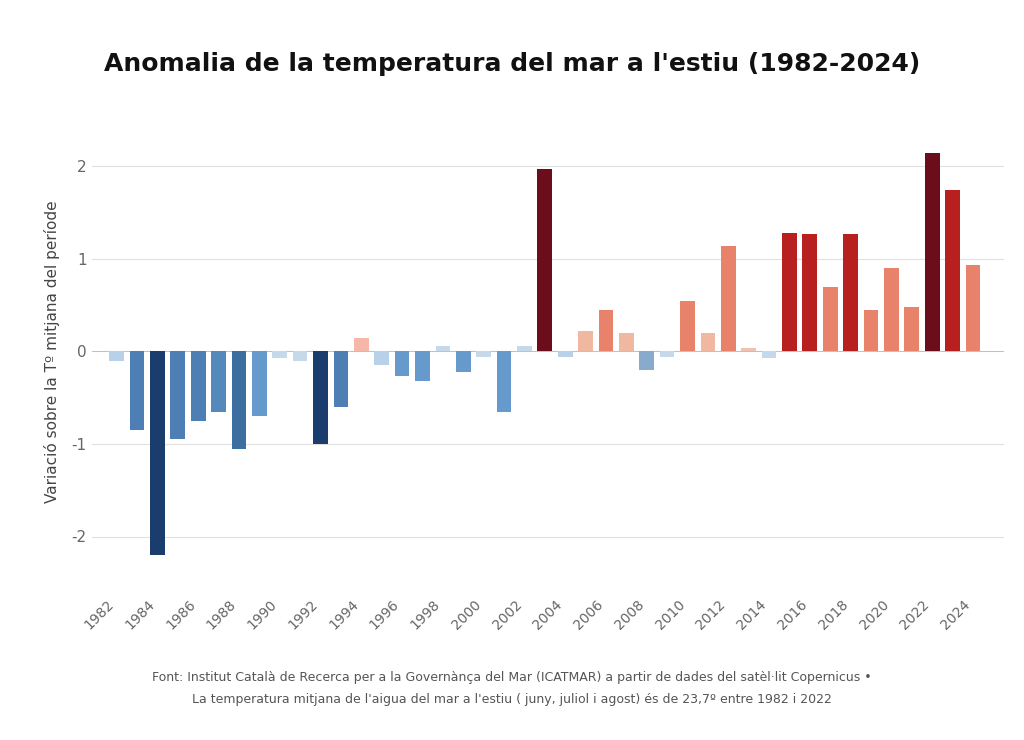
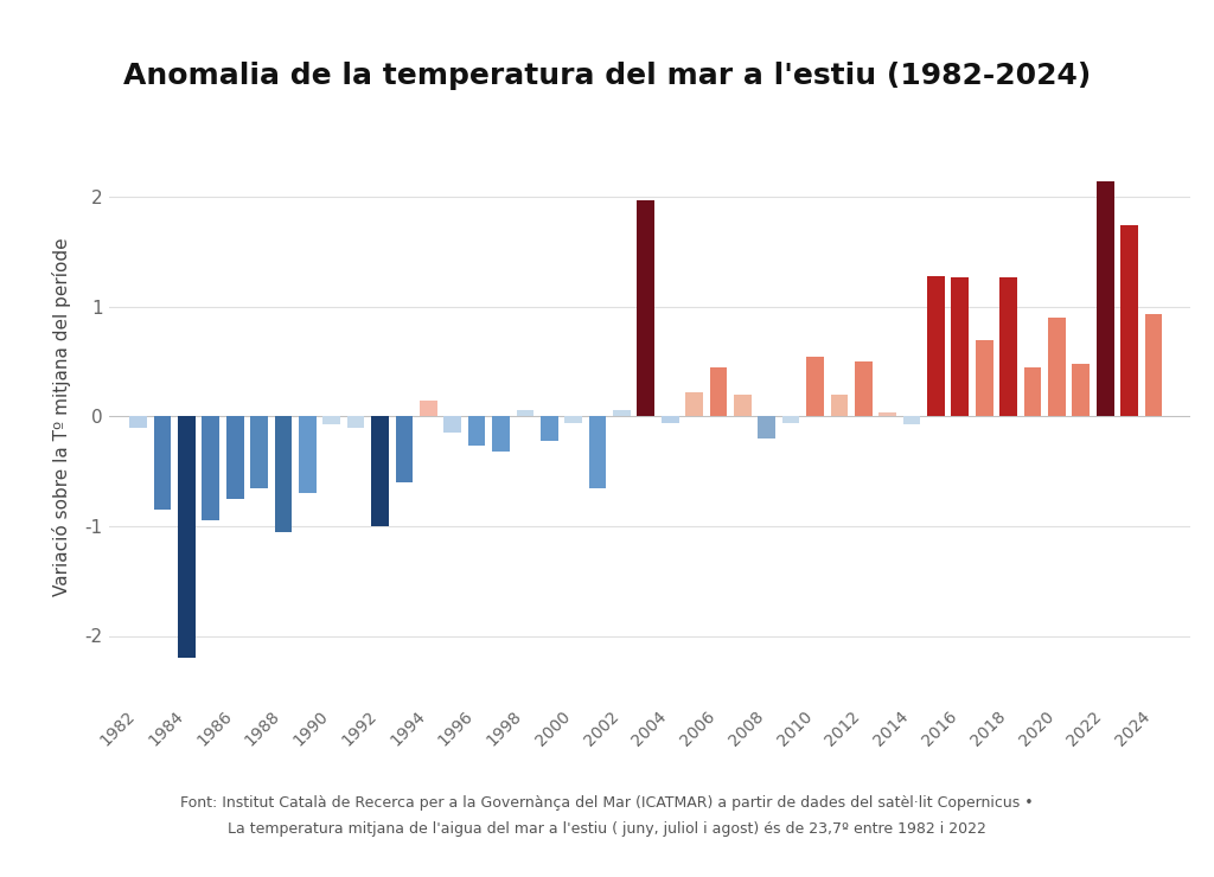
2012: 1.14 -> 0.50
